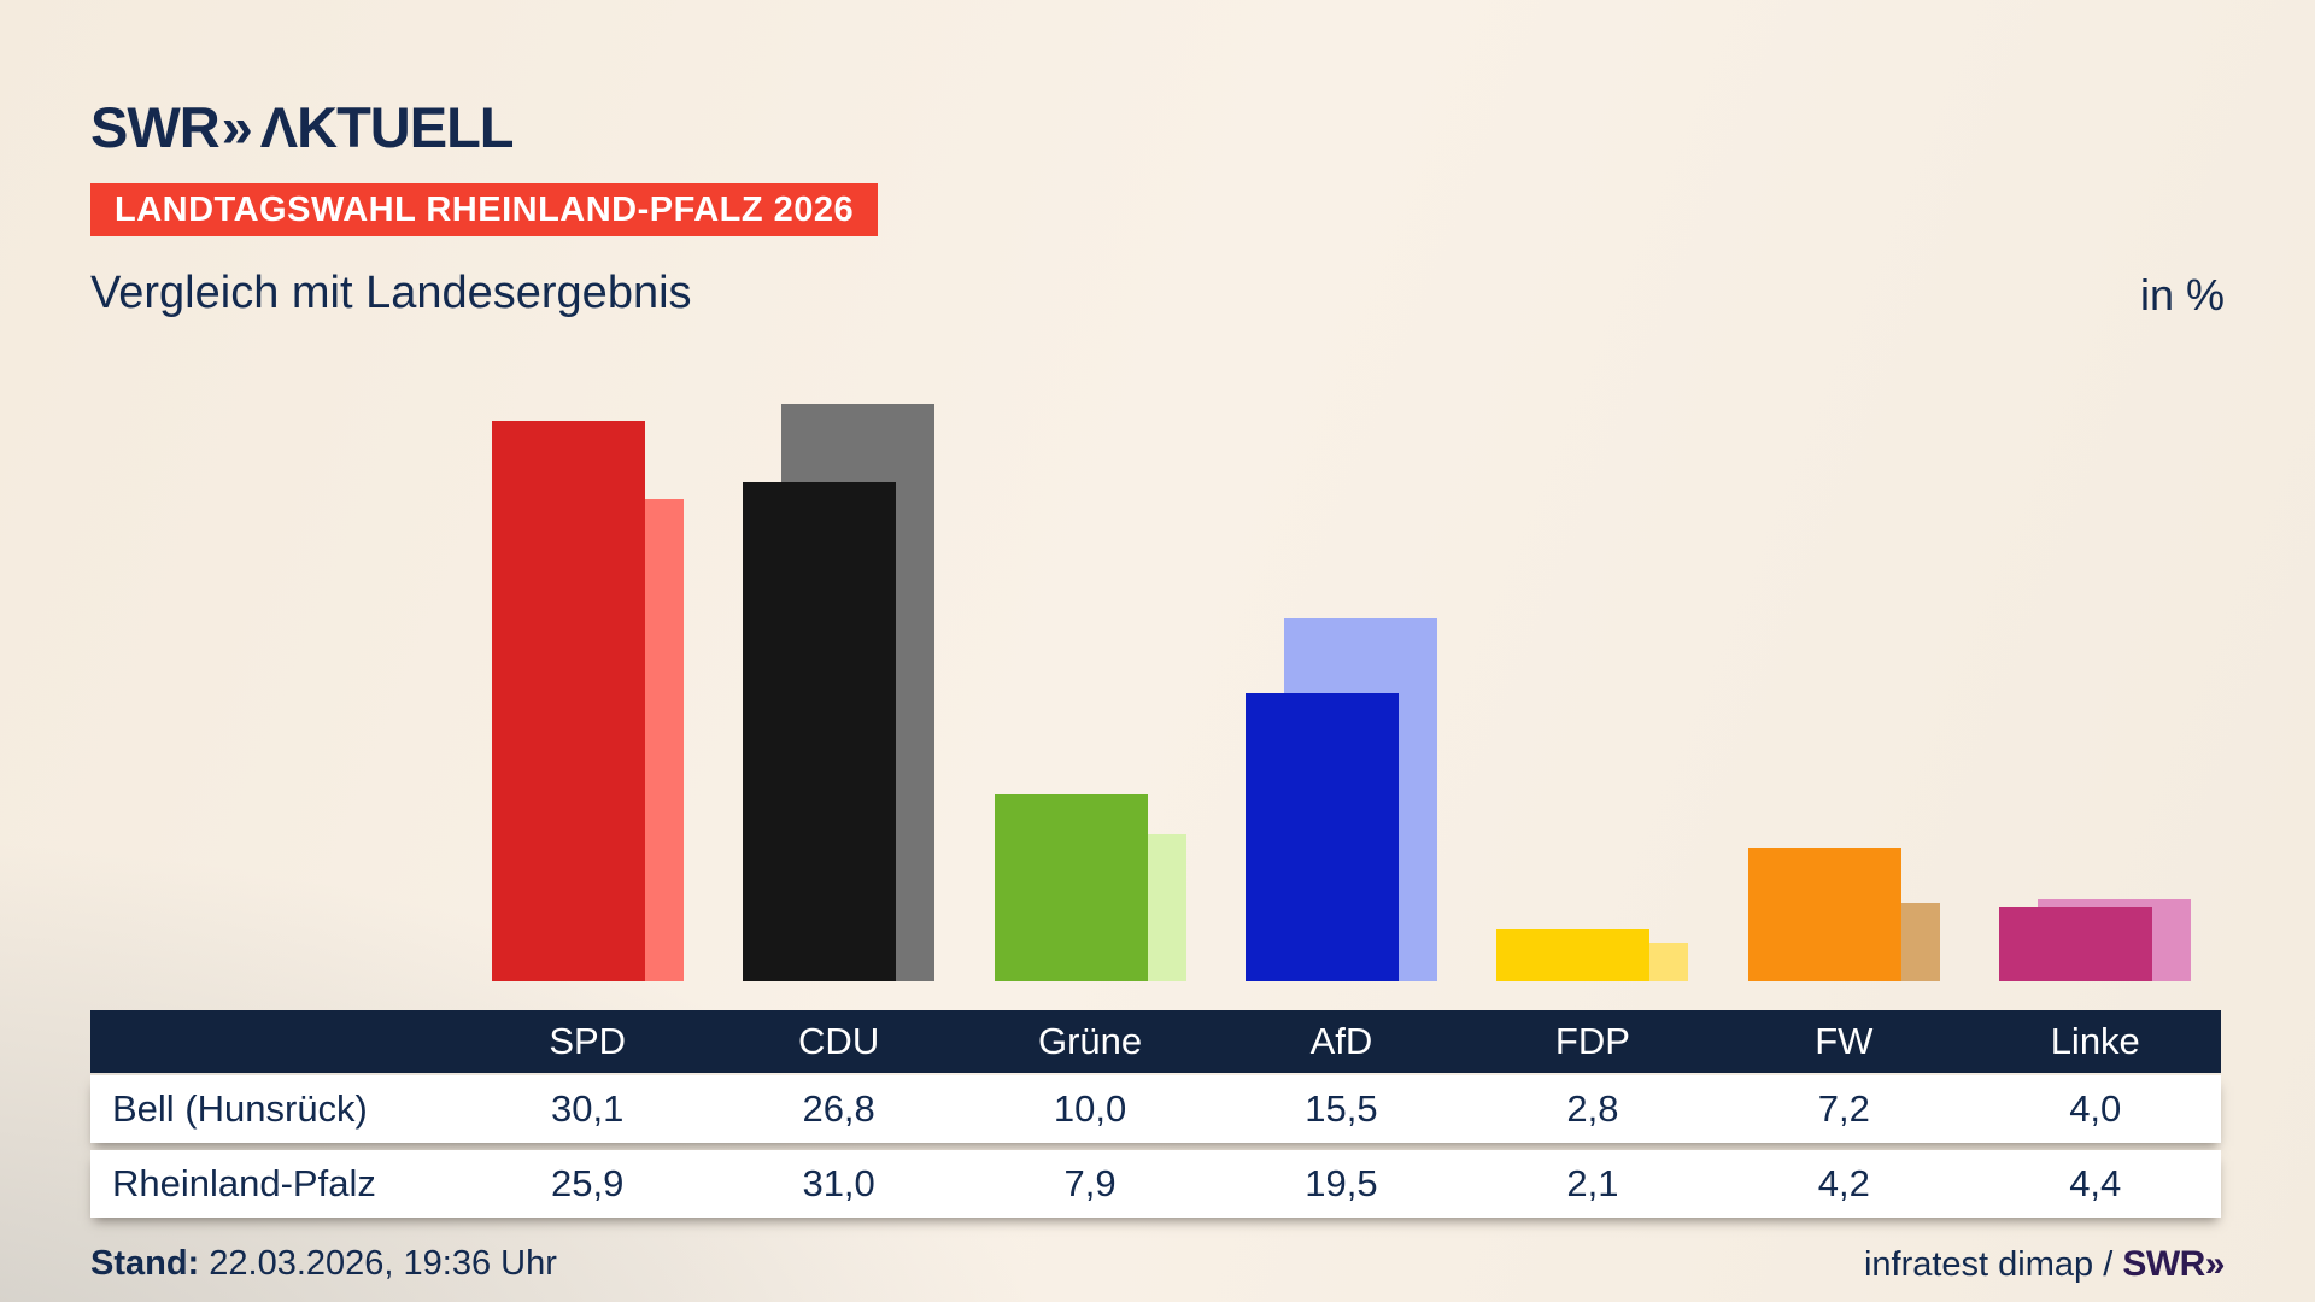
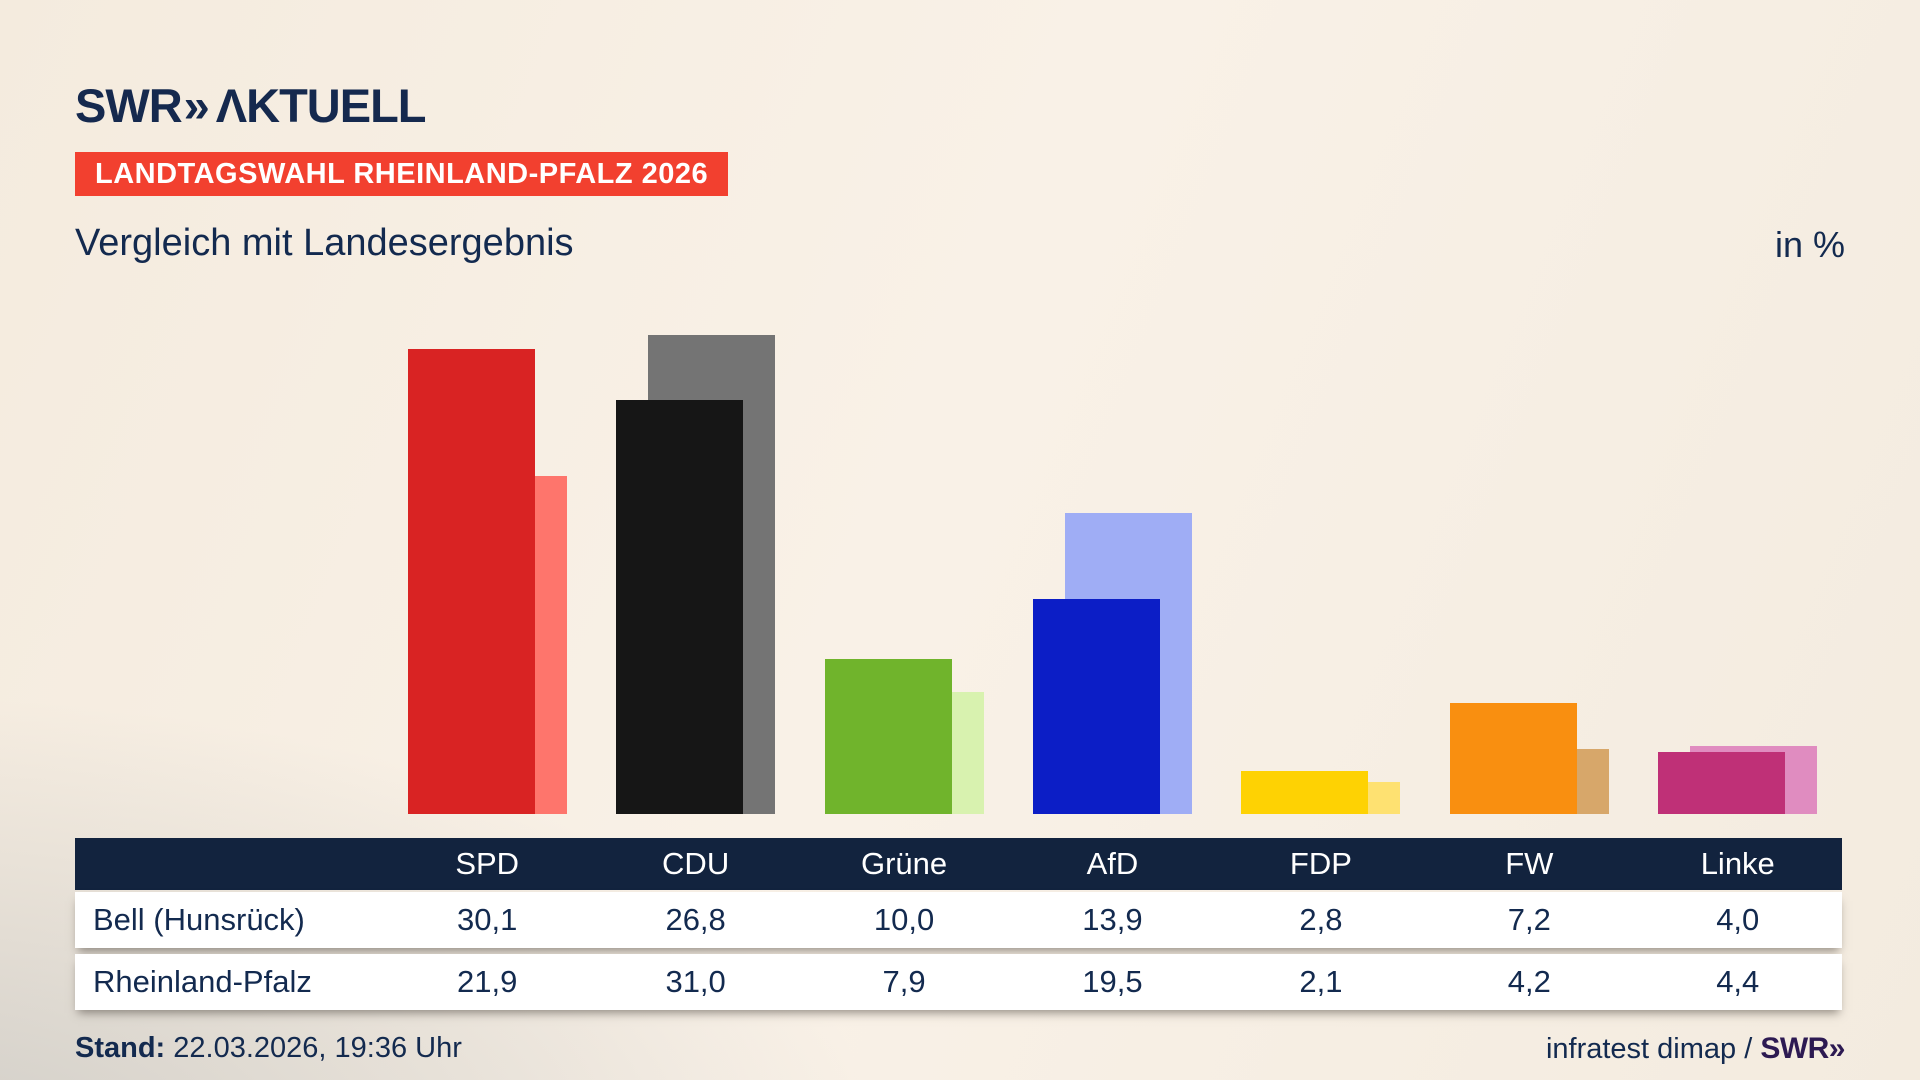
Rheinland-Pfalz/SPD: 25,9 -> 21,9
Bell (Hunsrück)/AfD: 15,5 -> 13,9
